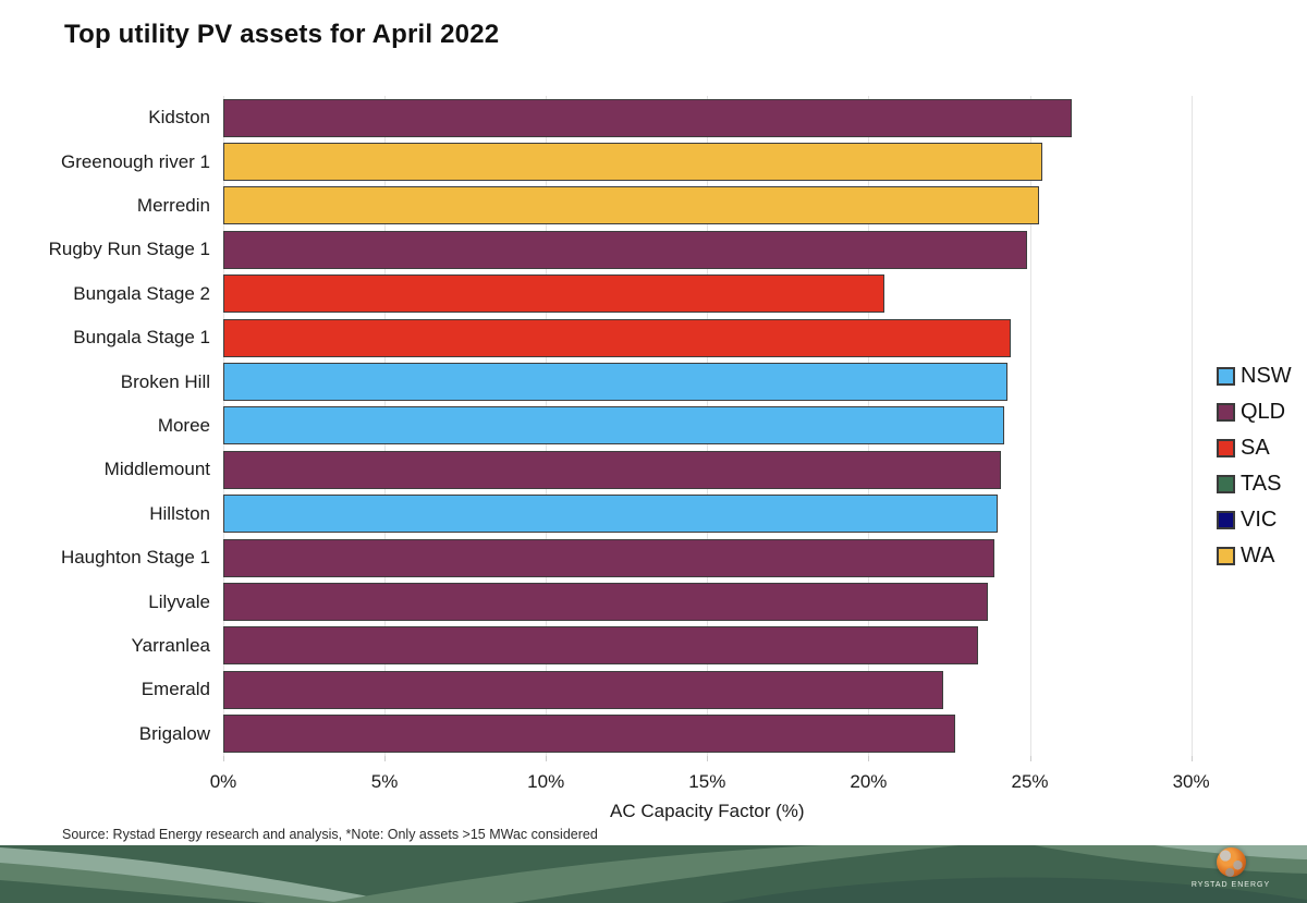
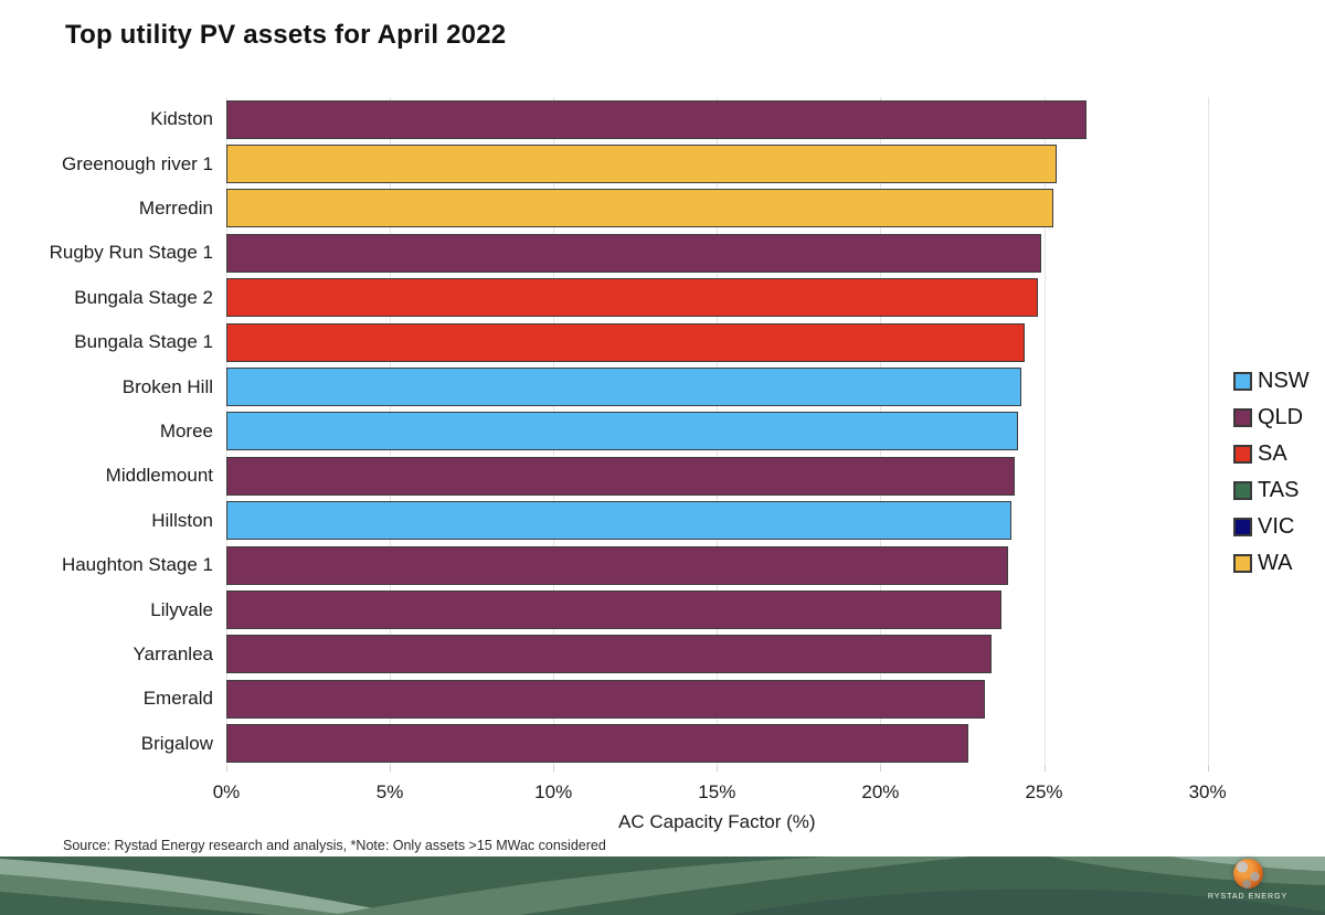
Bungala Stage 2: 20.5% -> 24.8%
Emerald: 22.3% -> 23.2%
